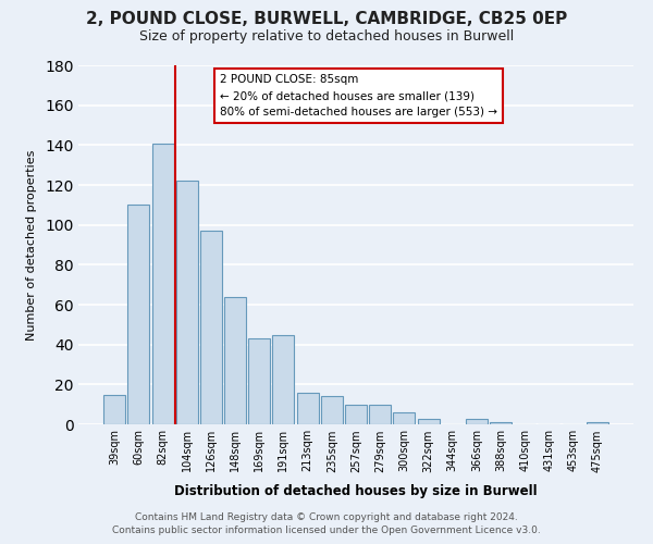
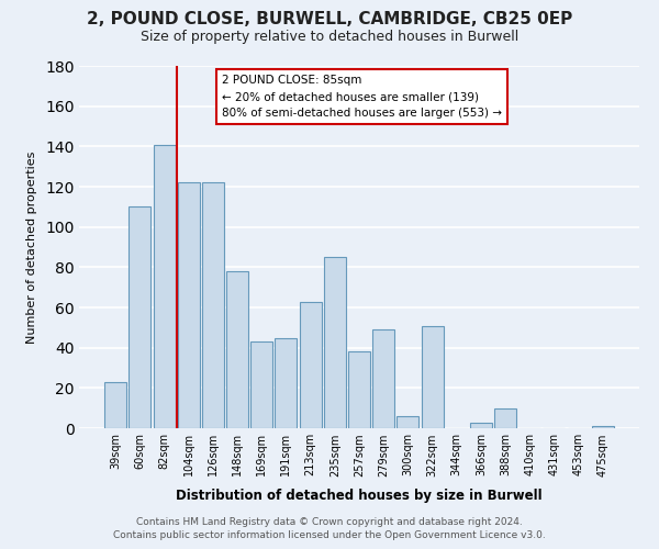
39sqm: 15 -> 23
126sqm: 97 -> 122
148sqm: 64 -> 78
213sqm: 16 -> 63
235sqm: 14 -> 85
257sqm: 10 -> 38
279sqm: 10 -> 49
322sqm: 3 -> 51
388sqm: 1 -> 10
